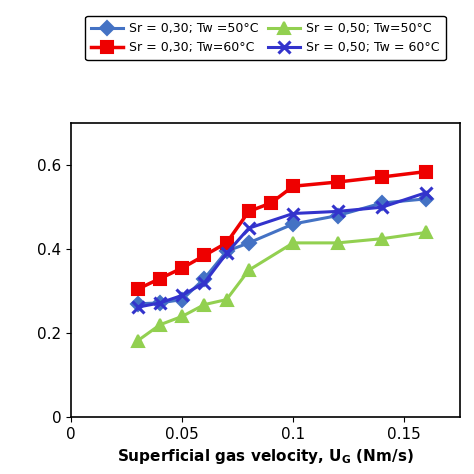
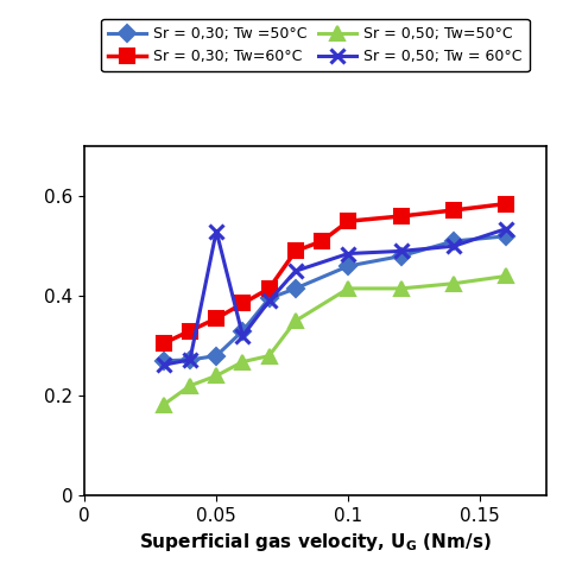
Sr = 0,50; Tw = 60°C/0.05: 0.290 -> 0.530
